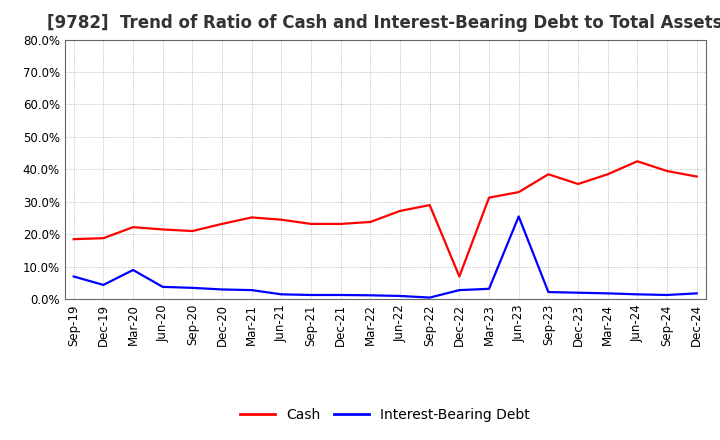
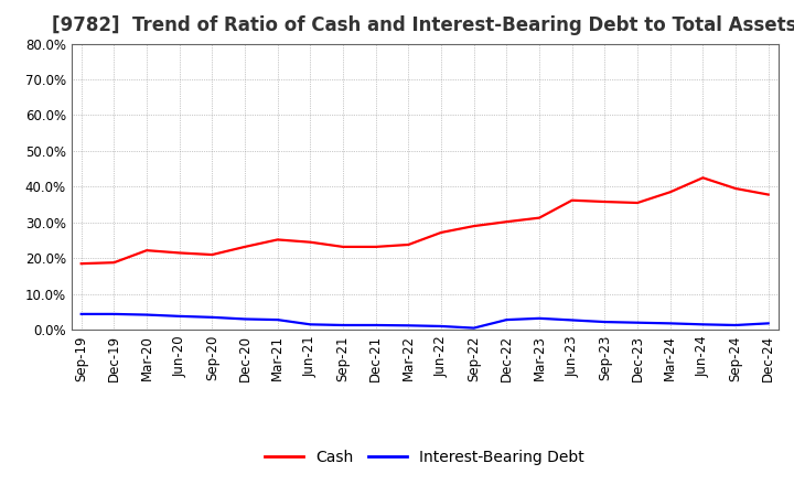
Interest-Bearing Debt/Sep-19: 7.0% -> 4.4%
Interest-Bearing Debt/Mar-20: 9.0% -> 4.2%
Cash/Dec-22: 7.0% -> 30.2%
Cash/Jun-23: 33.0% -> 36.2%
Interest-Bearing Debt/Jun-23: 25.5% -> 2.7%
Cash/Sep-23: 38.5% -> 35.8%
